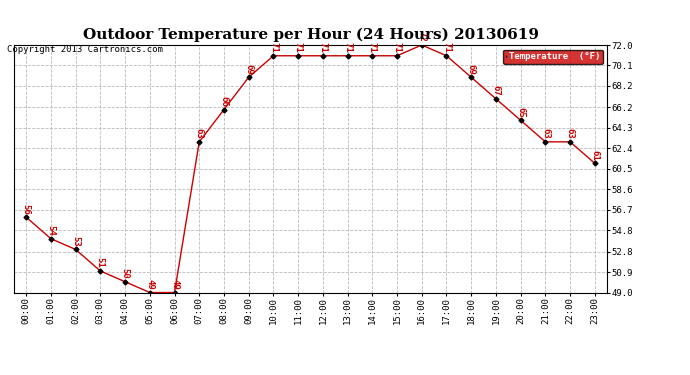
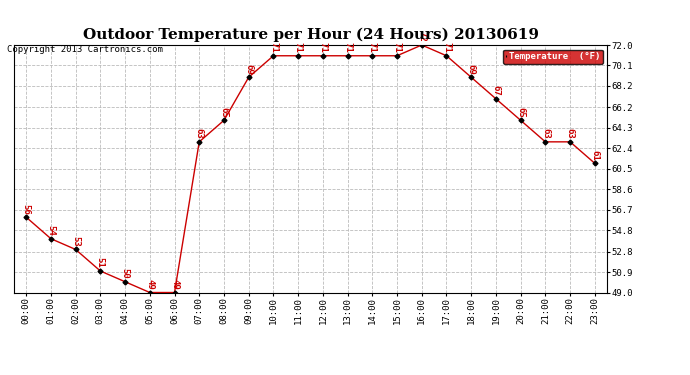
08:00: 66 -> 65
